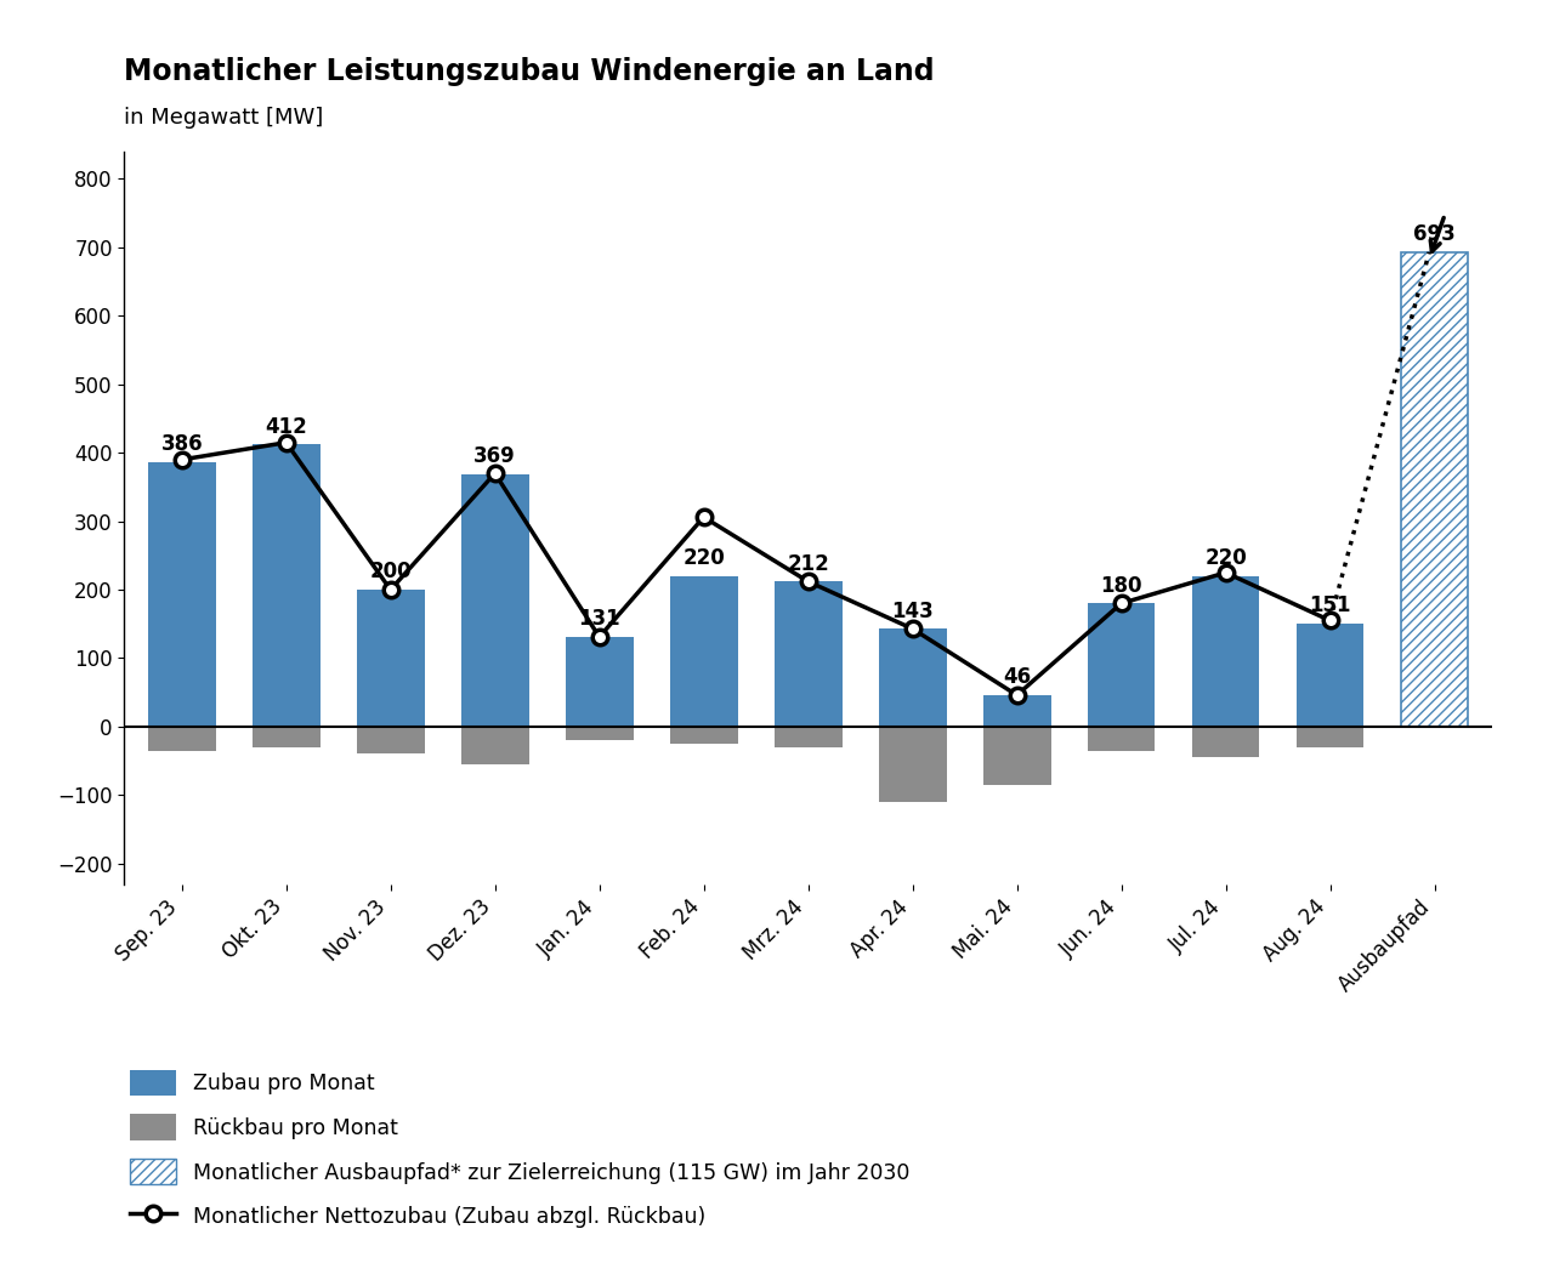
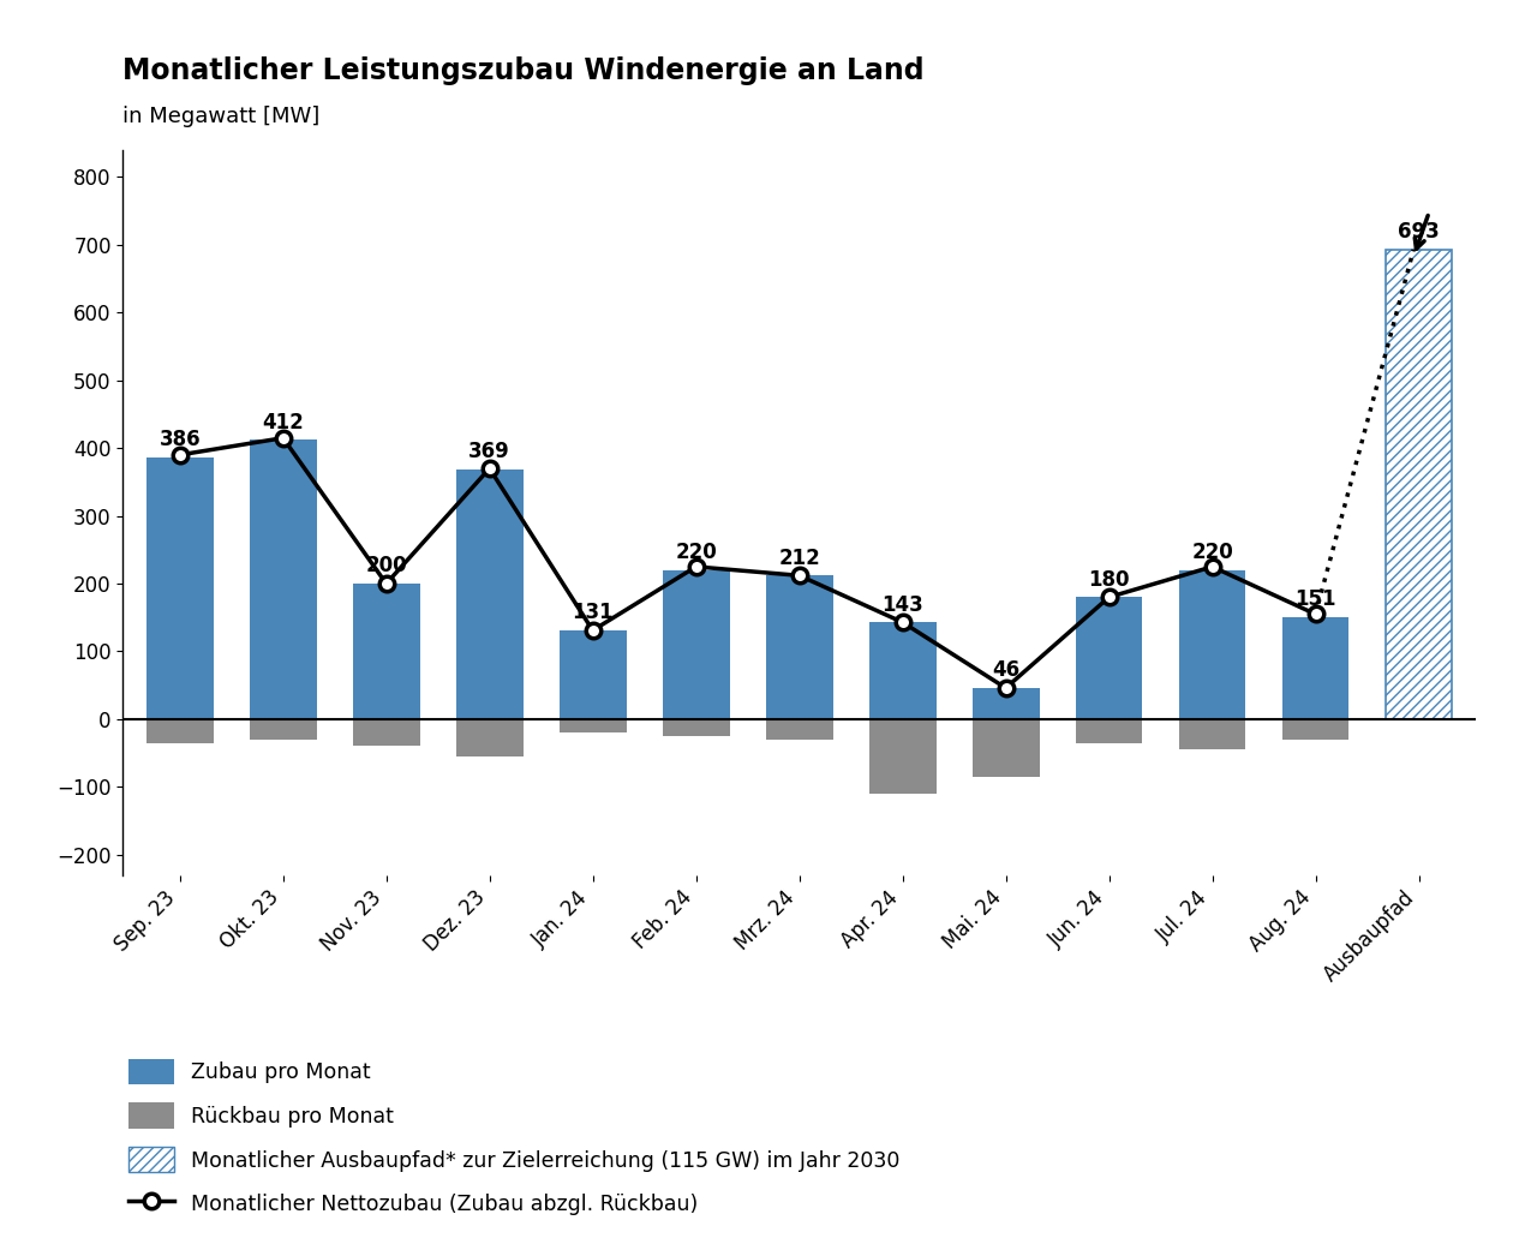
Monatlicher Nettozubau (Zubau abzgl. Rückbau)/Feb. 24: 306 -> 225
